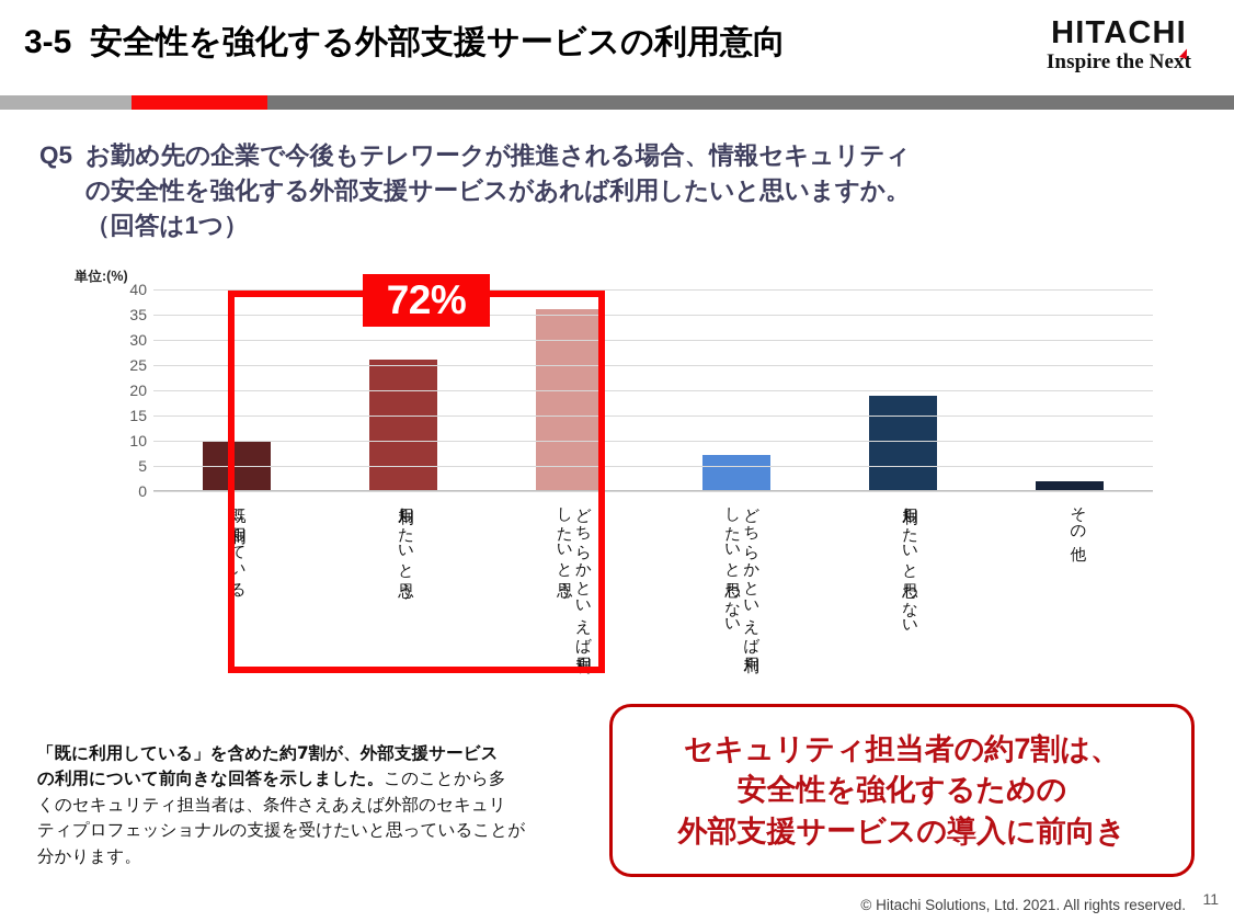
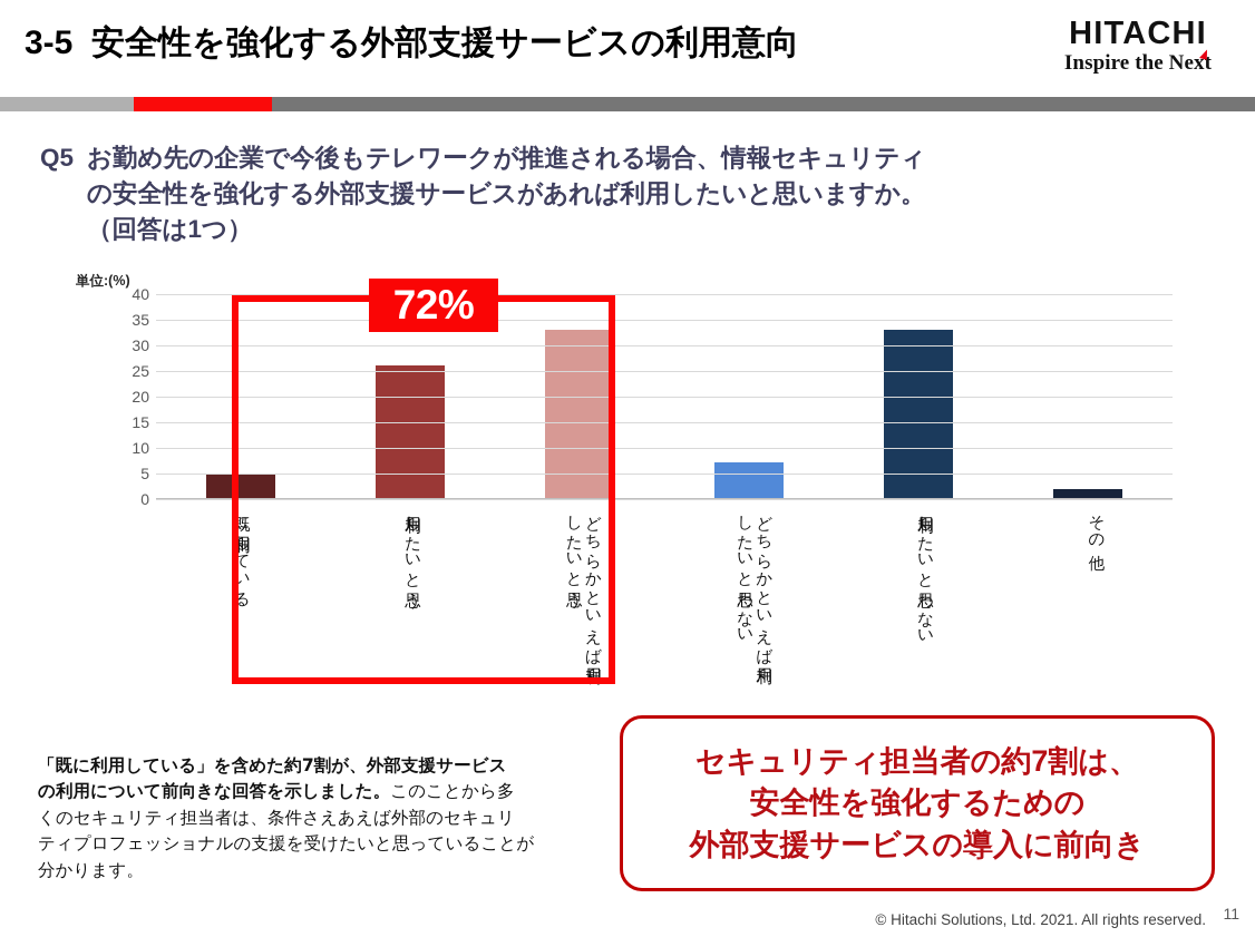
既に利用している: 10 -> 5
どちらかといえば利用 したいと思う: 36 -> 33
利用したいと思わない: 19 -> 33
